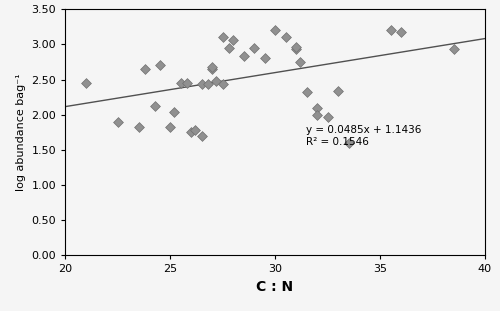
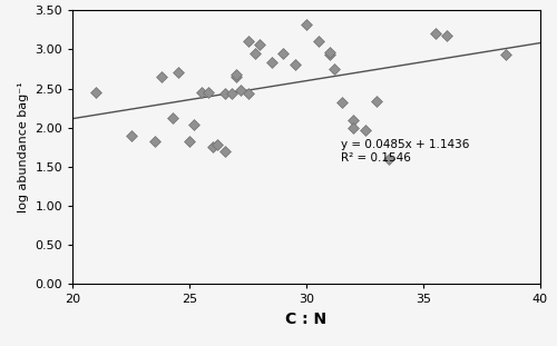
30: 3.20 -> 3.32
